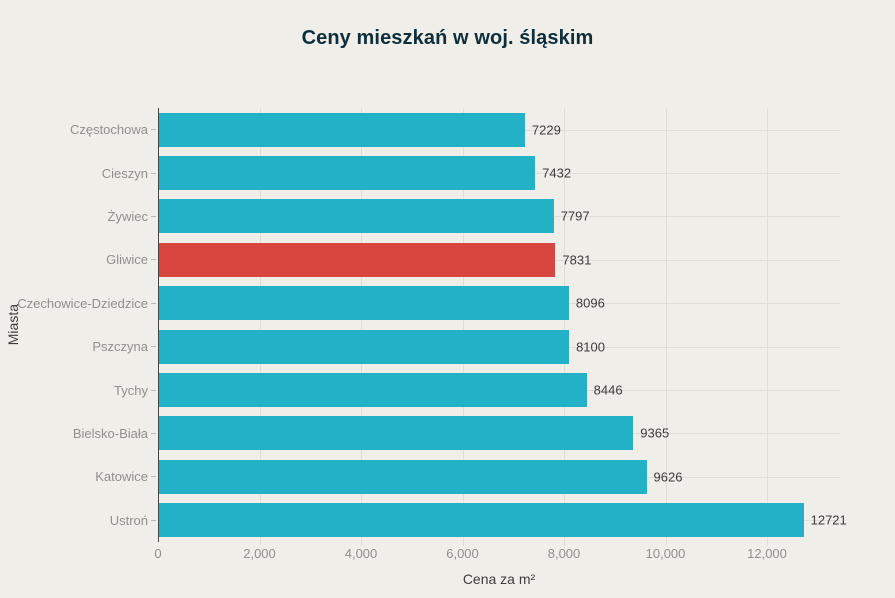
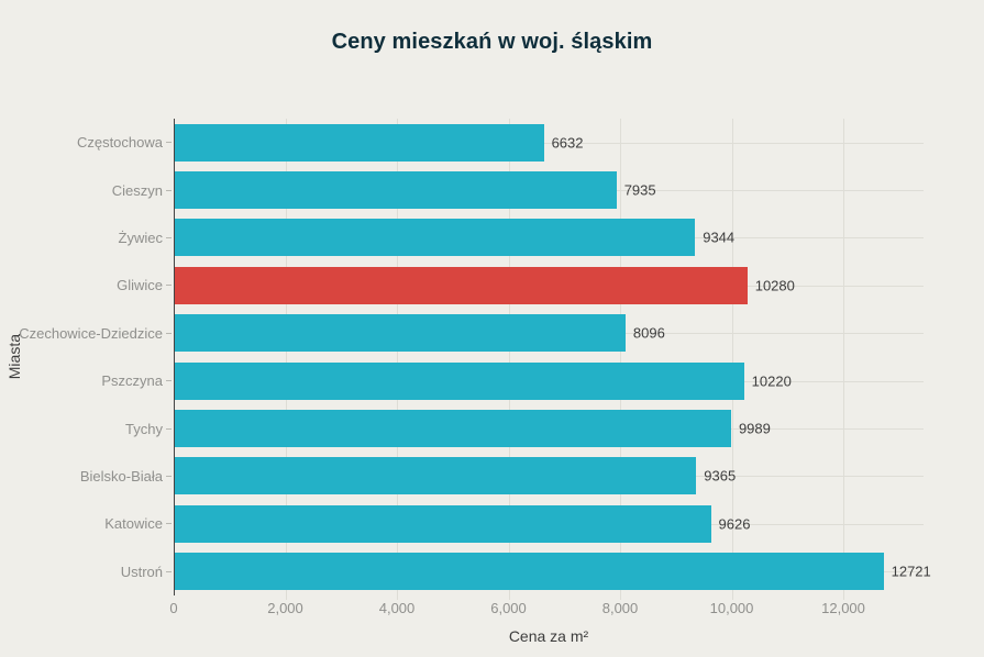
Częstochowa: 7229 -> 6632
Cieszyn: 7432 -> 7935
Żywiec: 7797 -> 9344
Gliwice: 7831 -> 10280
Pszczyna: 8100 -> 10220
Tychy: 8446 -> 9989
